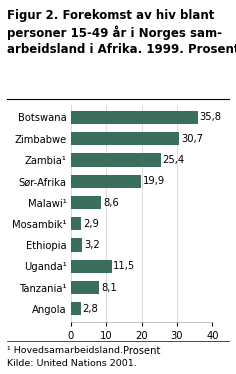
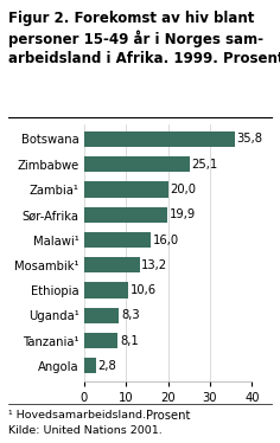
Zimbabwe: 30,7 -> 25,1
Zambia¹: 25,4 -> 20,0
Malawi¹: 8,6 -> 16,0
Mosambik¹: 2,9 -> 13,2
Ethiopia: 3,2 -> 10,6
Uganda¹: 11,5 -> 8,3
